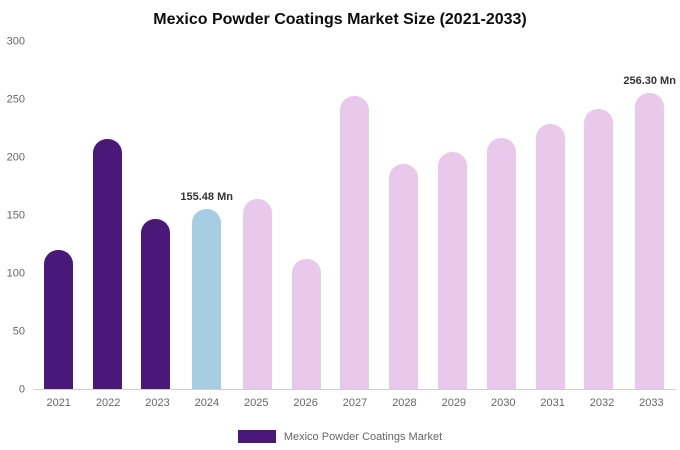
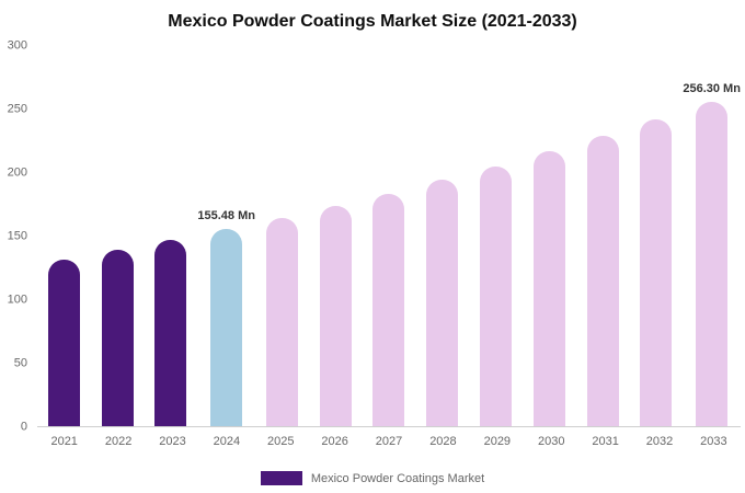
2021: 120 -> 132
2022: 216 -> 139
2026: 112 -> 174
2027: 253 -> 184
